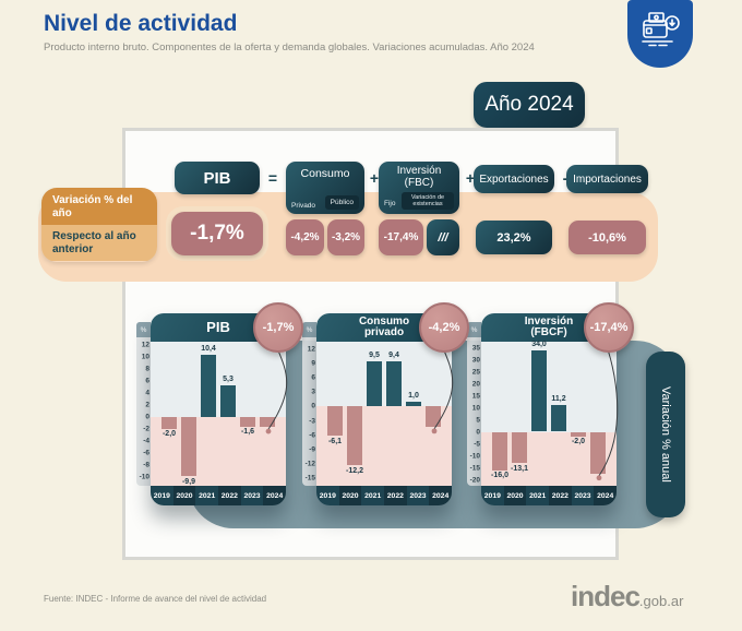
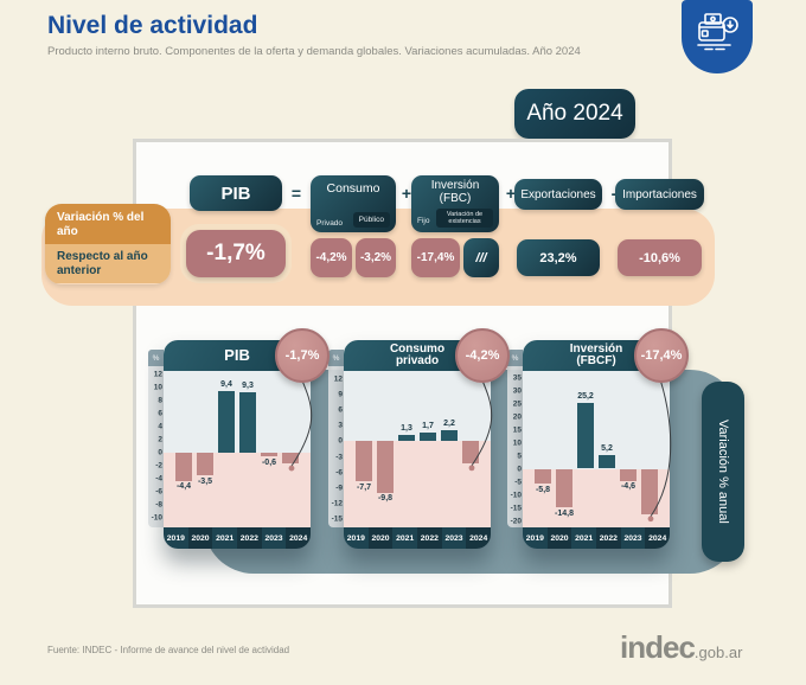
PIB/2019: -2,0 -> -4,4
PIB/2020: -9,9 -> -3,5
PIB/2021: 10,4 -> 9,4
PIB/2022: 5,3 -> 9,3
PIB/2023: -1,6 -> -0,6
Consumo privado/2019: -6,1 -> -7,7
Consumo privado/2020: -12,2 -> -9,8
Consumo privado/2021: 9,5 -> 1,3
Consumo privado/2022: 9,4 -> 1,7
Consumo privado/2023: 1,0 -> 2,2
Inversión (FBCF)/2019: -16,0 -> -5,8
Inversión (FBCF)/2020: -13,1 -> -14,8
Inversión (FBCF)/2021: 34,0 -> 25,2
Inversión (FBCF)/2022: 11,2 -> 5,2
Inversión (FBCF)/2023: -2,0 -> -4,6
